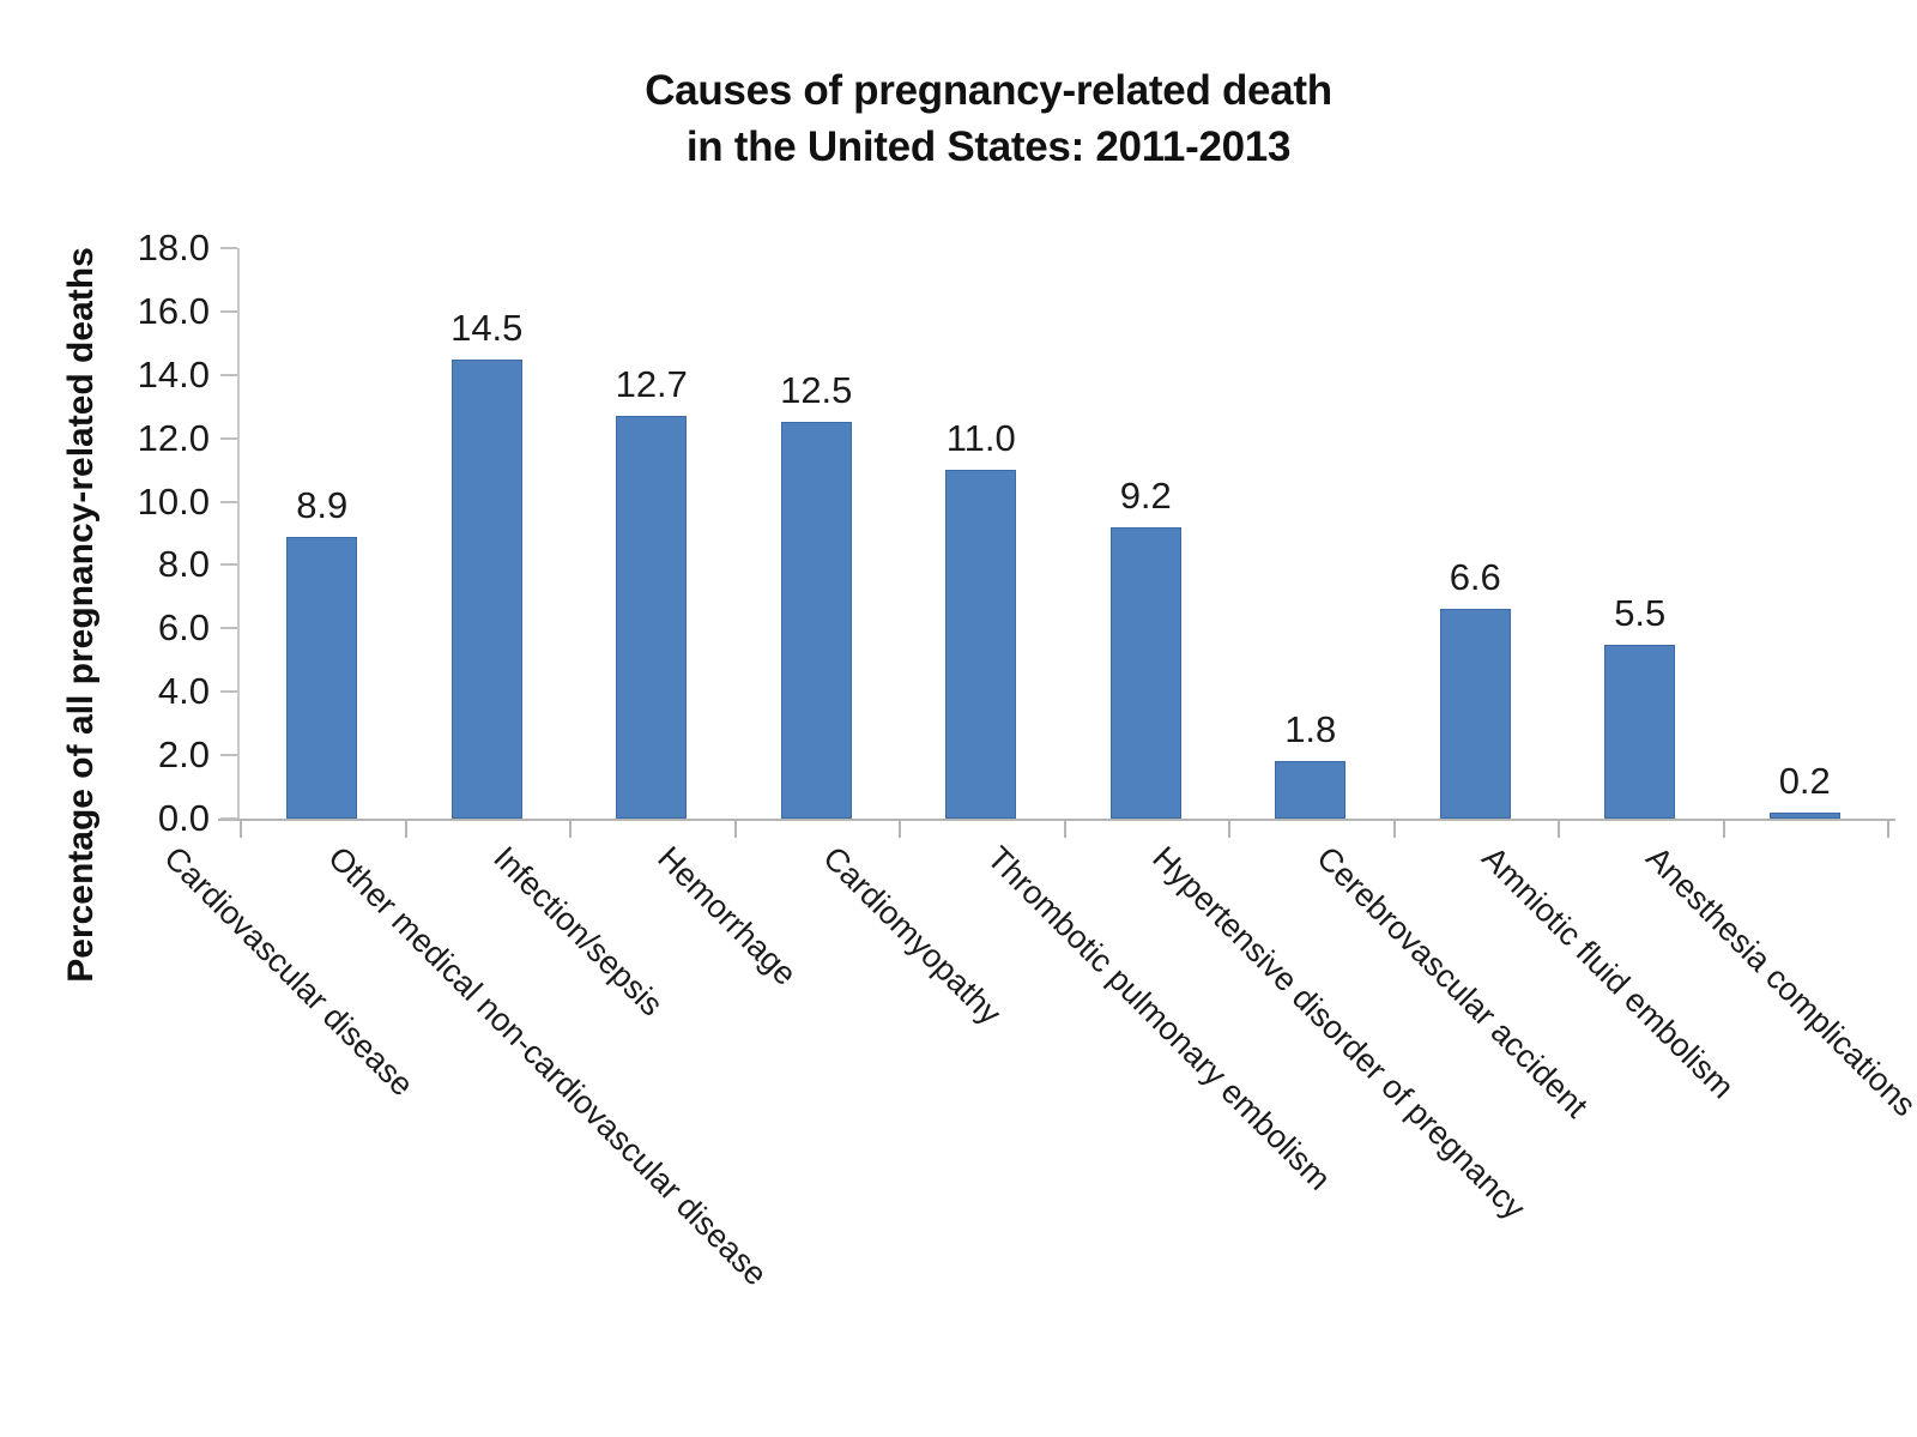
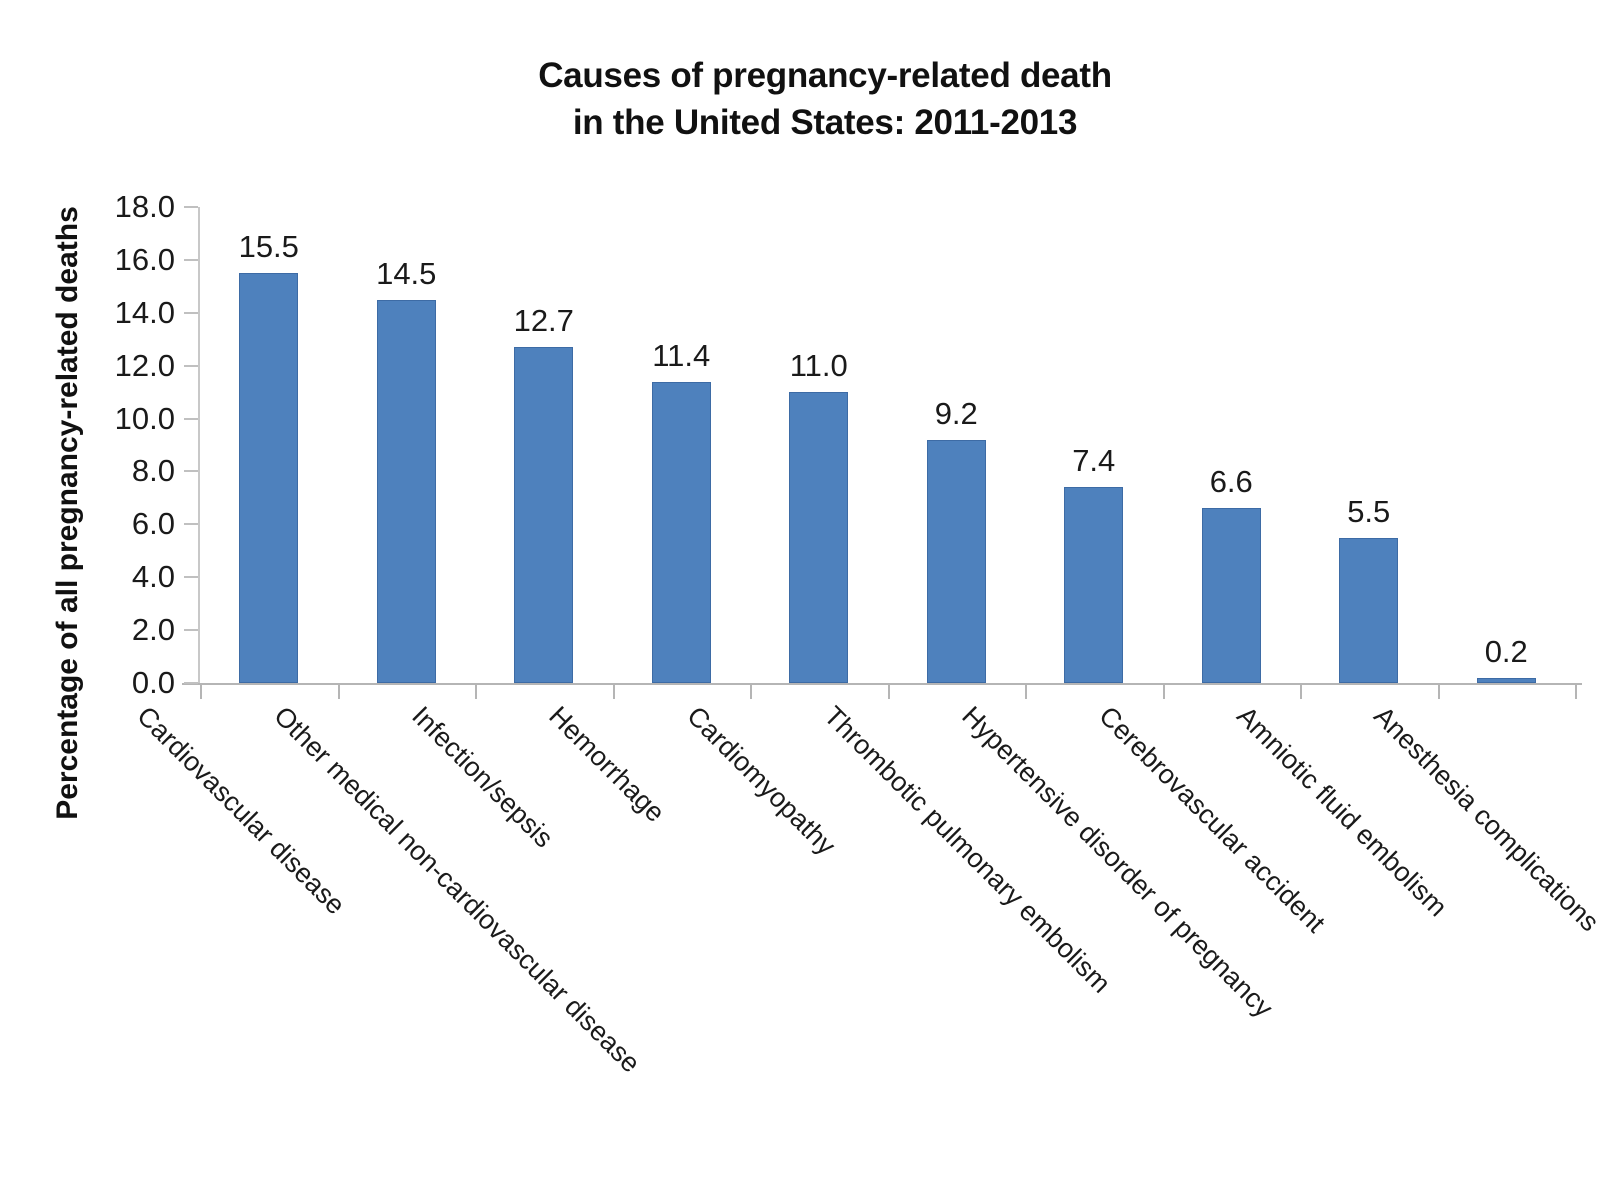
Cardiovascular disease: 8.9 -> 15.5
Hemorrhage: 12.5 -> 11.4
Hypertensive disorder of pregnancy: 1.8 -> 7.4
